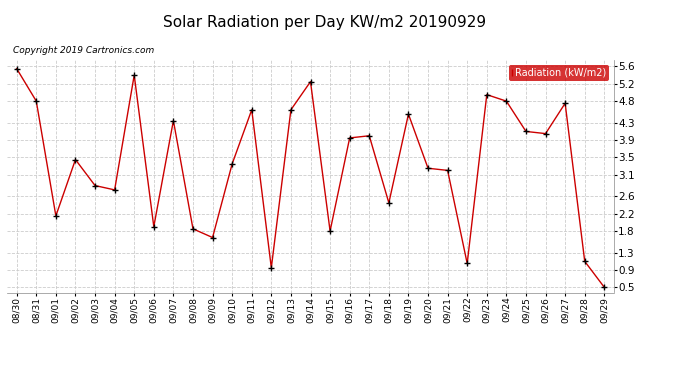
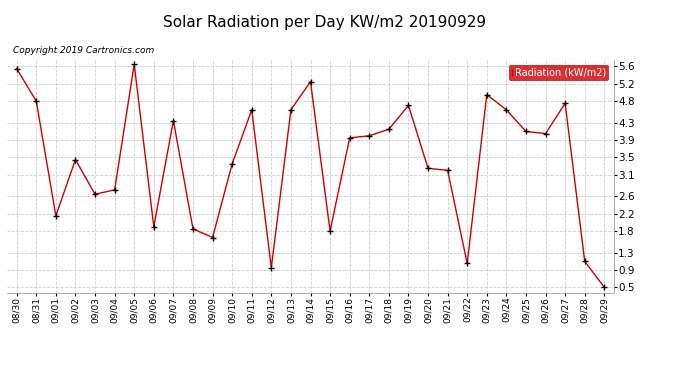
09/03: 2.85 -> 2.65
09/05: 5.40 -> 5.65
09/18: 2.45 -> 4.15
09/19: 4.50 -> 4.70
09/24: 4.80 -> 4.60
